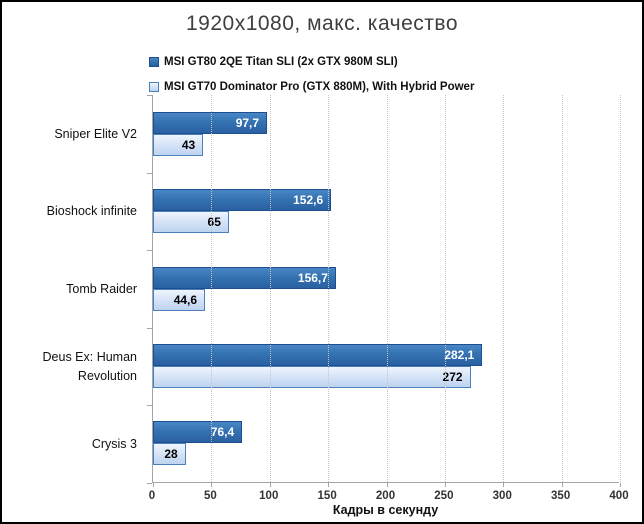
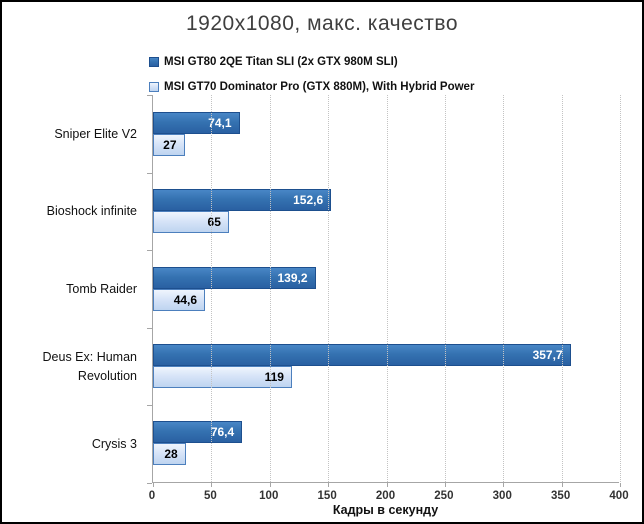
MSI GT80 2QE Titan SLI (2x GTX 980M SLI)/Sniper Elite V2: 97,7 -> 74,1
MSI GT70 Dominator Pro (GTX 880M), With Hybrid Power/Sniper Elite V2: 43 -> 27
MSI GT80 2QE Titan SLI (2x GTX 980M SLI)/Tomb Raider: 156,7 -> 139,2
MSI GT80 2QE Titan SLI (2x GTX 980M SLI)/Deus Ex: Human Revolution: 282,1 -> 357,7
MSI GT70 Dominator Pro (GTX 880M), With Hybrid Power/Deus Ex: Human Revolution: 272 -> 119
